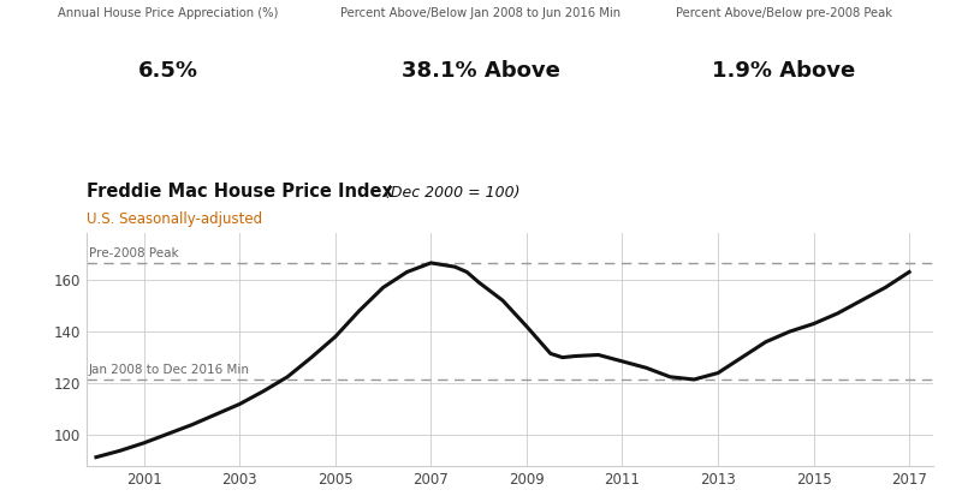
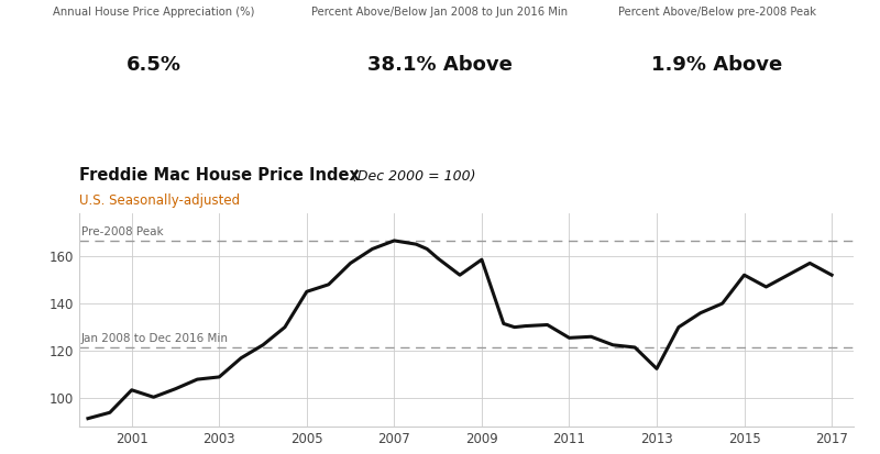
2001: 97.0 -> 103.5
2003: 112.0 -> 109.0
2005: 138.0 -> 145.0
2009: 142.0 -> 158.5
2011: 128.5 -> 125.5
2013: 124.0 -> 112.5
2015: 143.0 -> 152.0
2017: 163.0 -> 152.0
